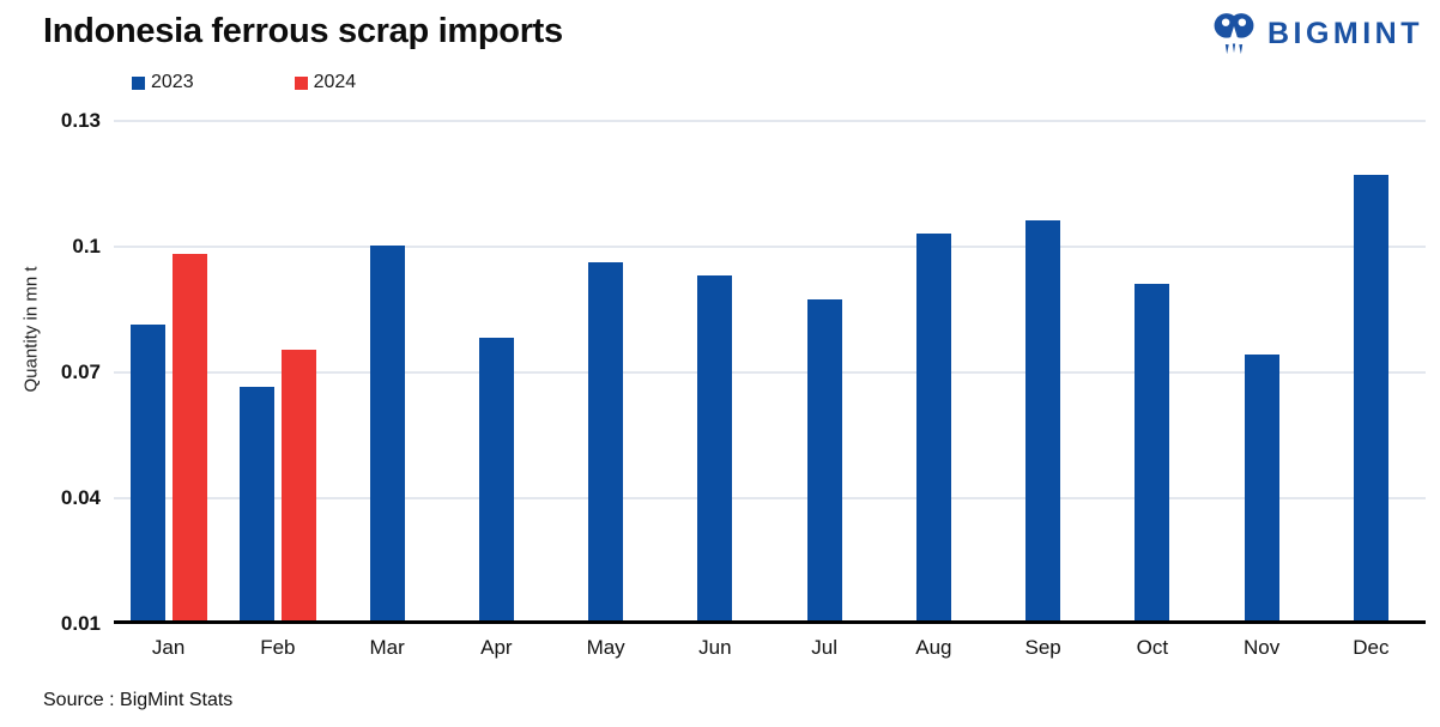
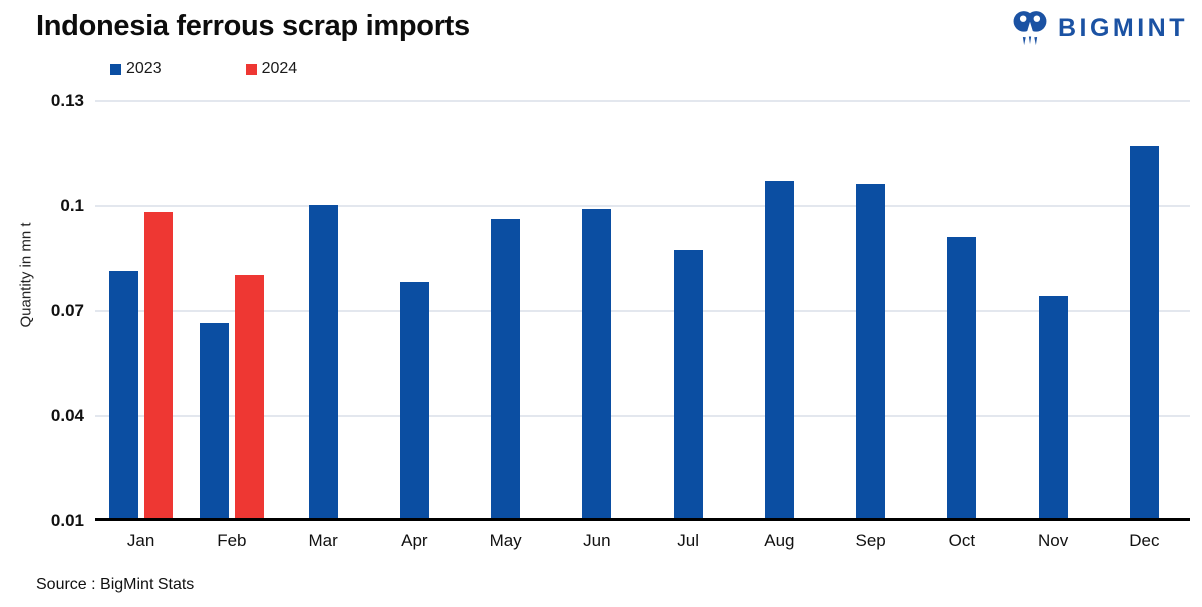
2024/Feb: 0.075 -> 0.080
2023/Jun: 0.093 -> 0.099
2023/Aug: 0.103 -> 0.107
